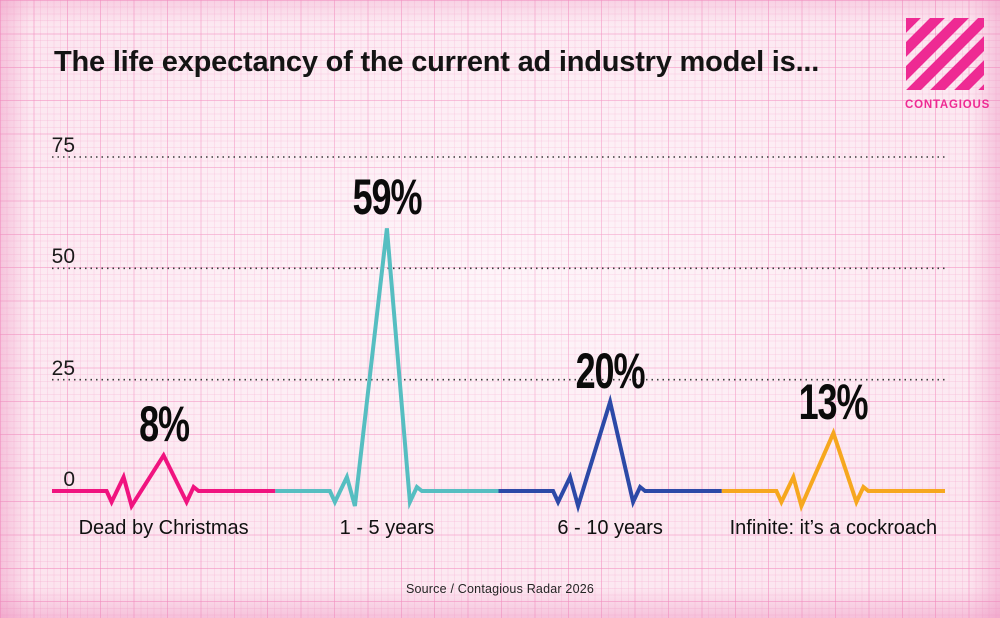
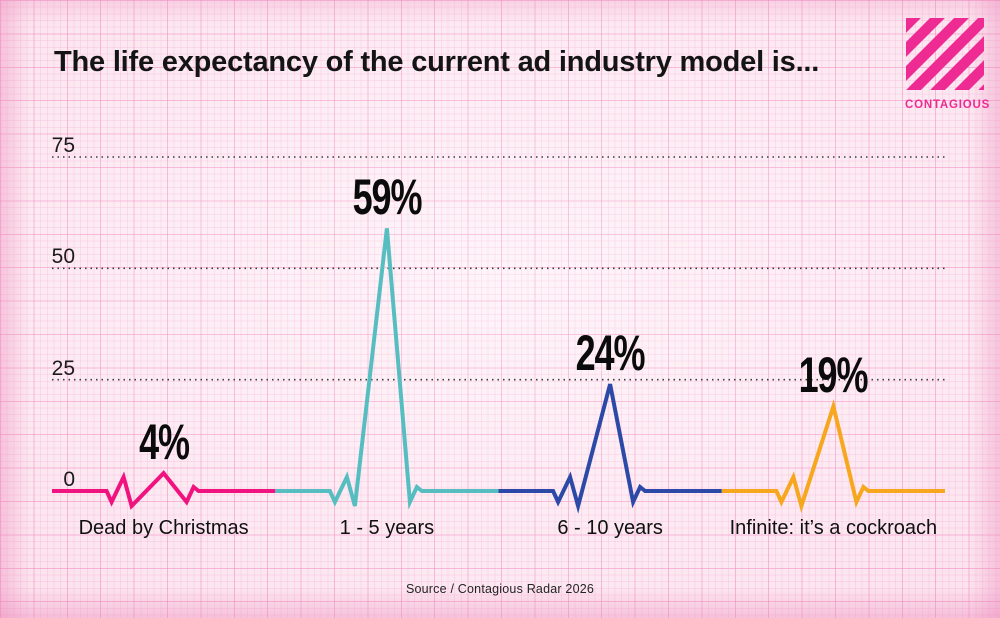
Dead by Christmas: 8% -> 4%
6 - 10 years: 20% -> 24%
Infinite: it’s a cockroach: 13% -> 19%
